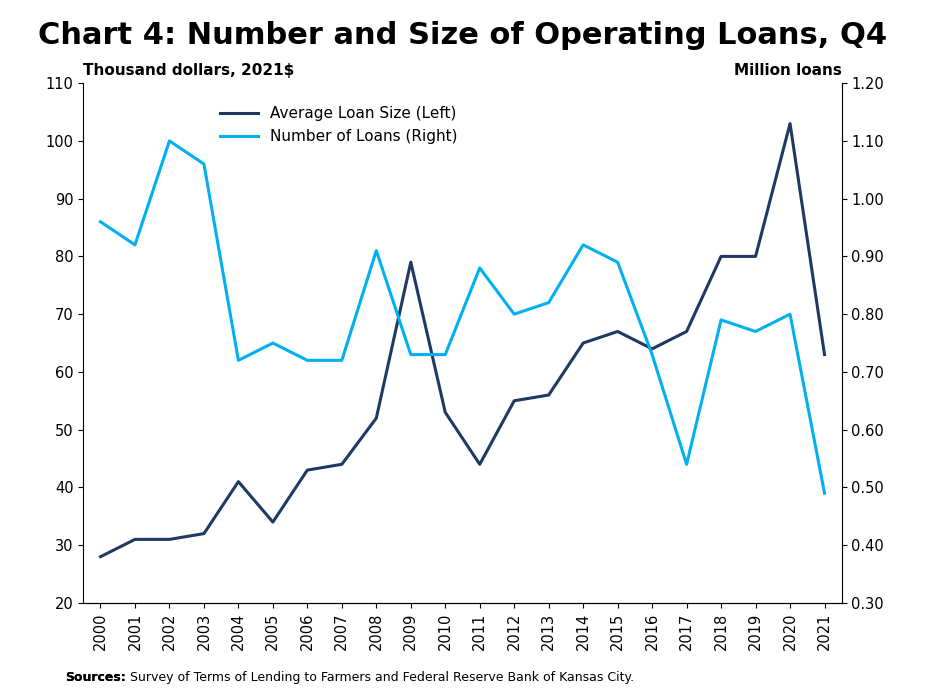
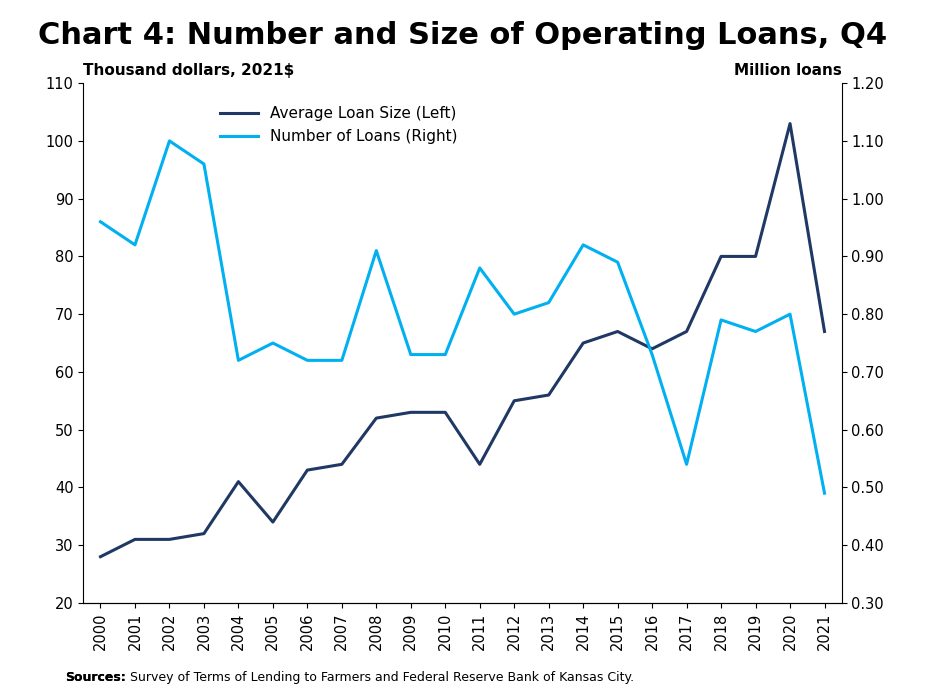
Average Loan Size (Left)/2009: 79 -> 53
Average Loan Size (Left)/2021: 63 -> 67
